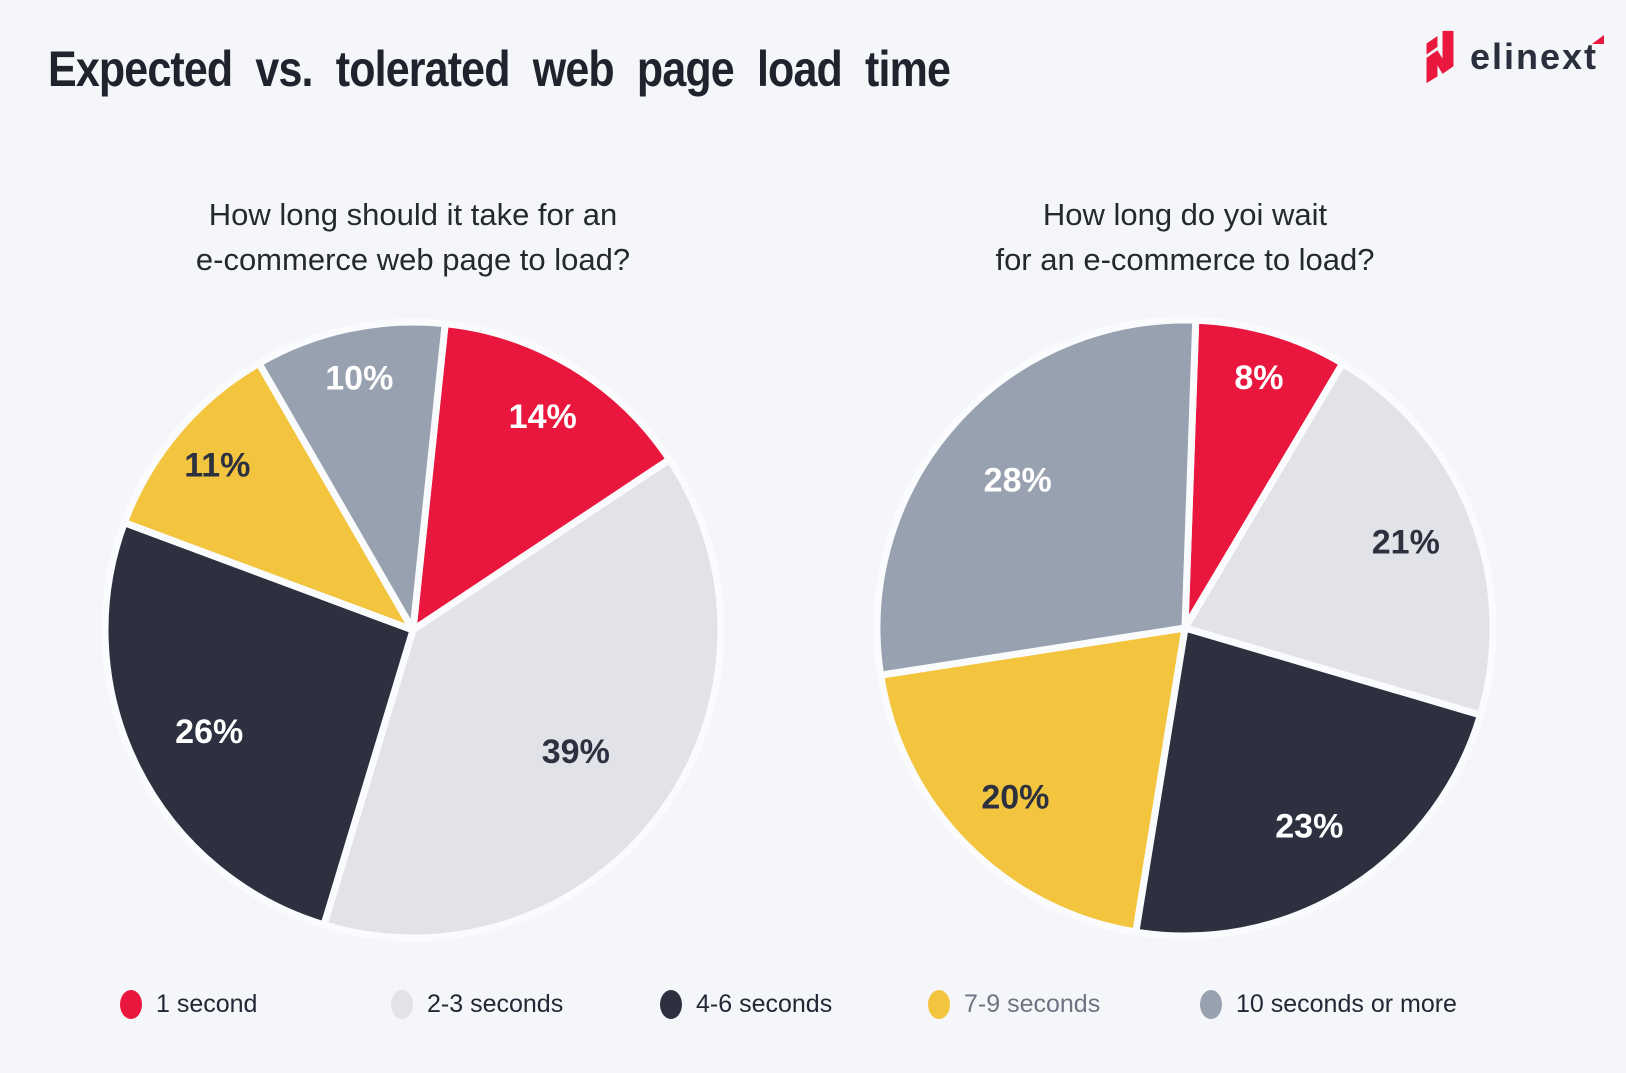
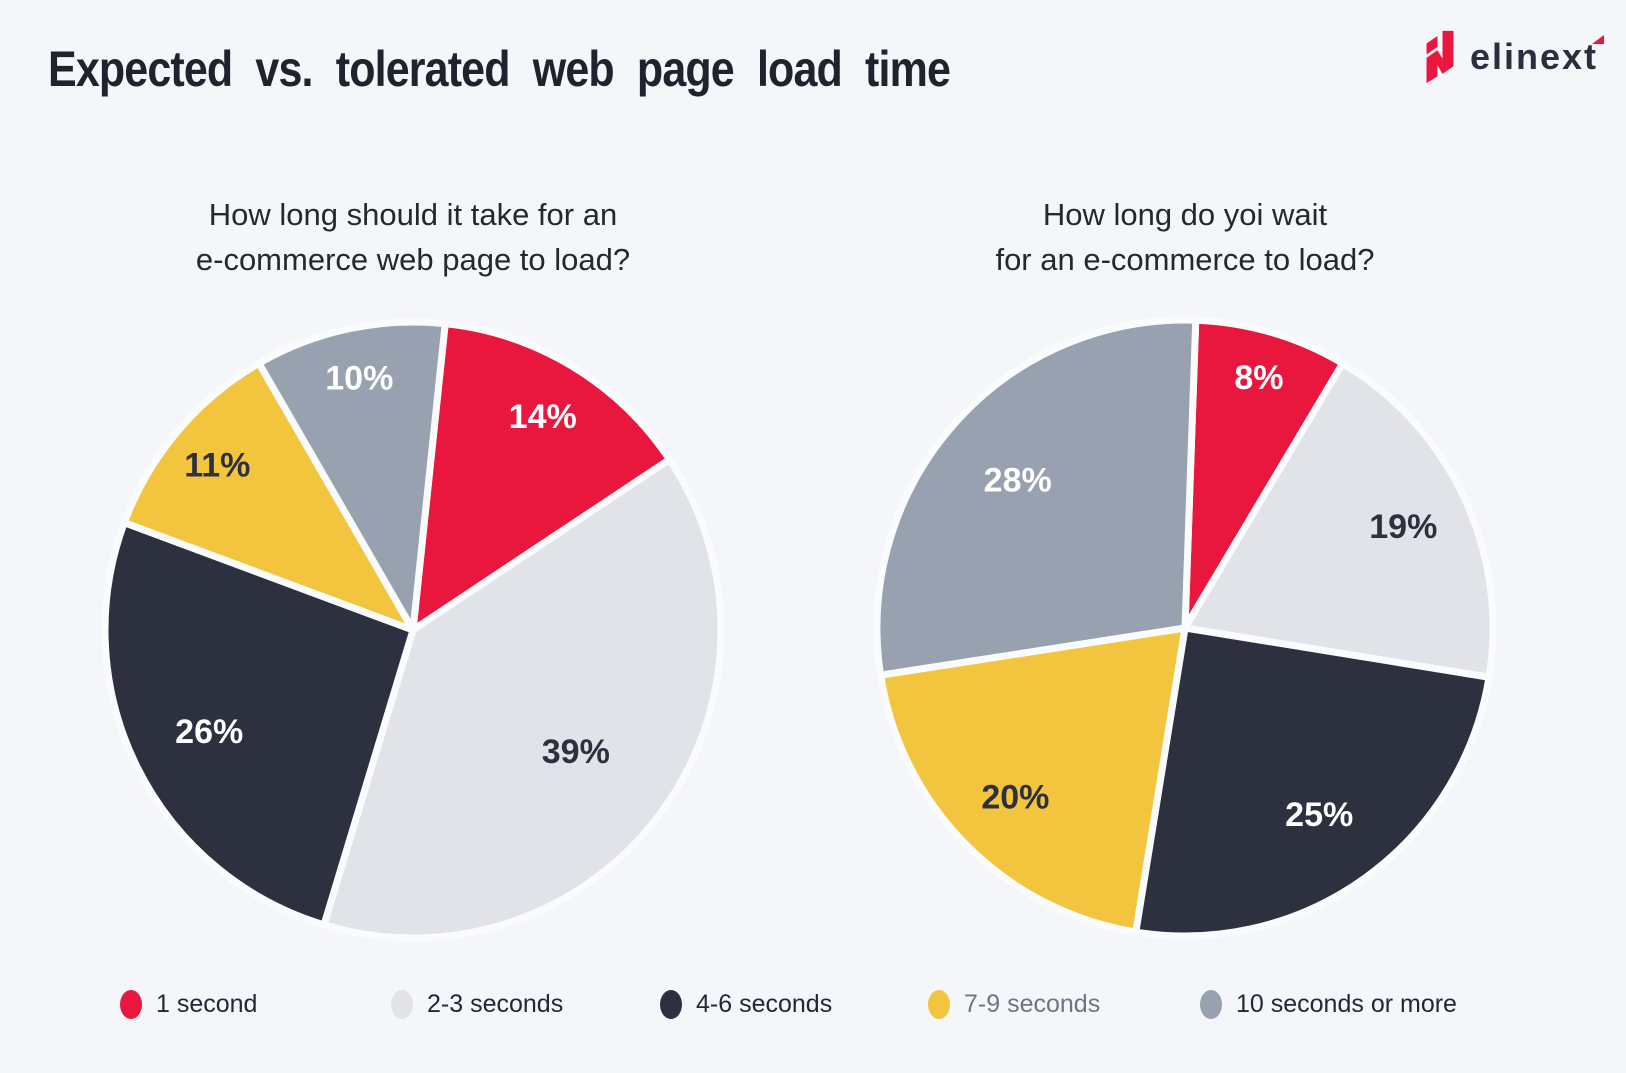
How long do yoi wait for an e-commerce to load?/2-3 seconds: 21% -> 19%
How long do yoi wait for an e-commerce to load?/4-6 seconds: 23% -> 25%
